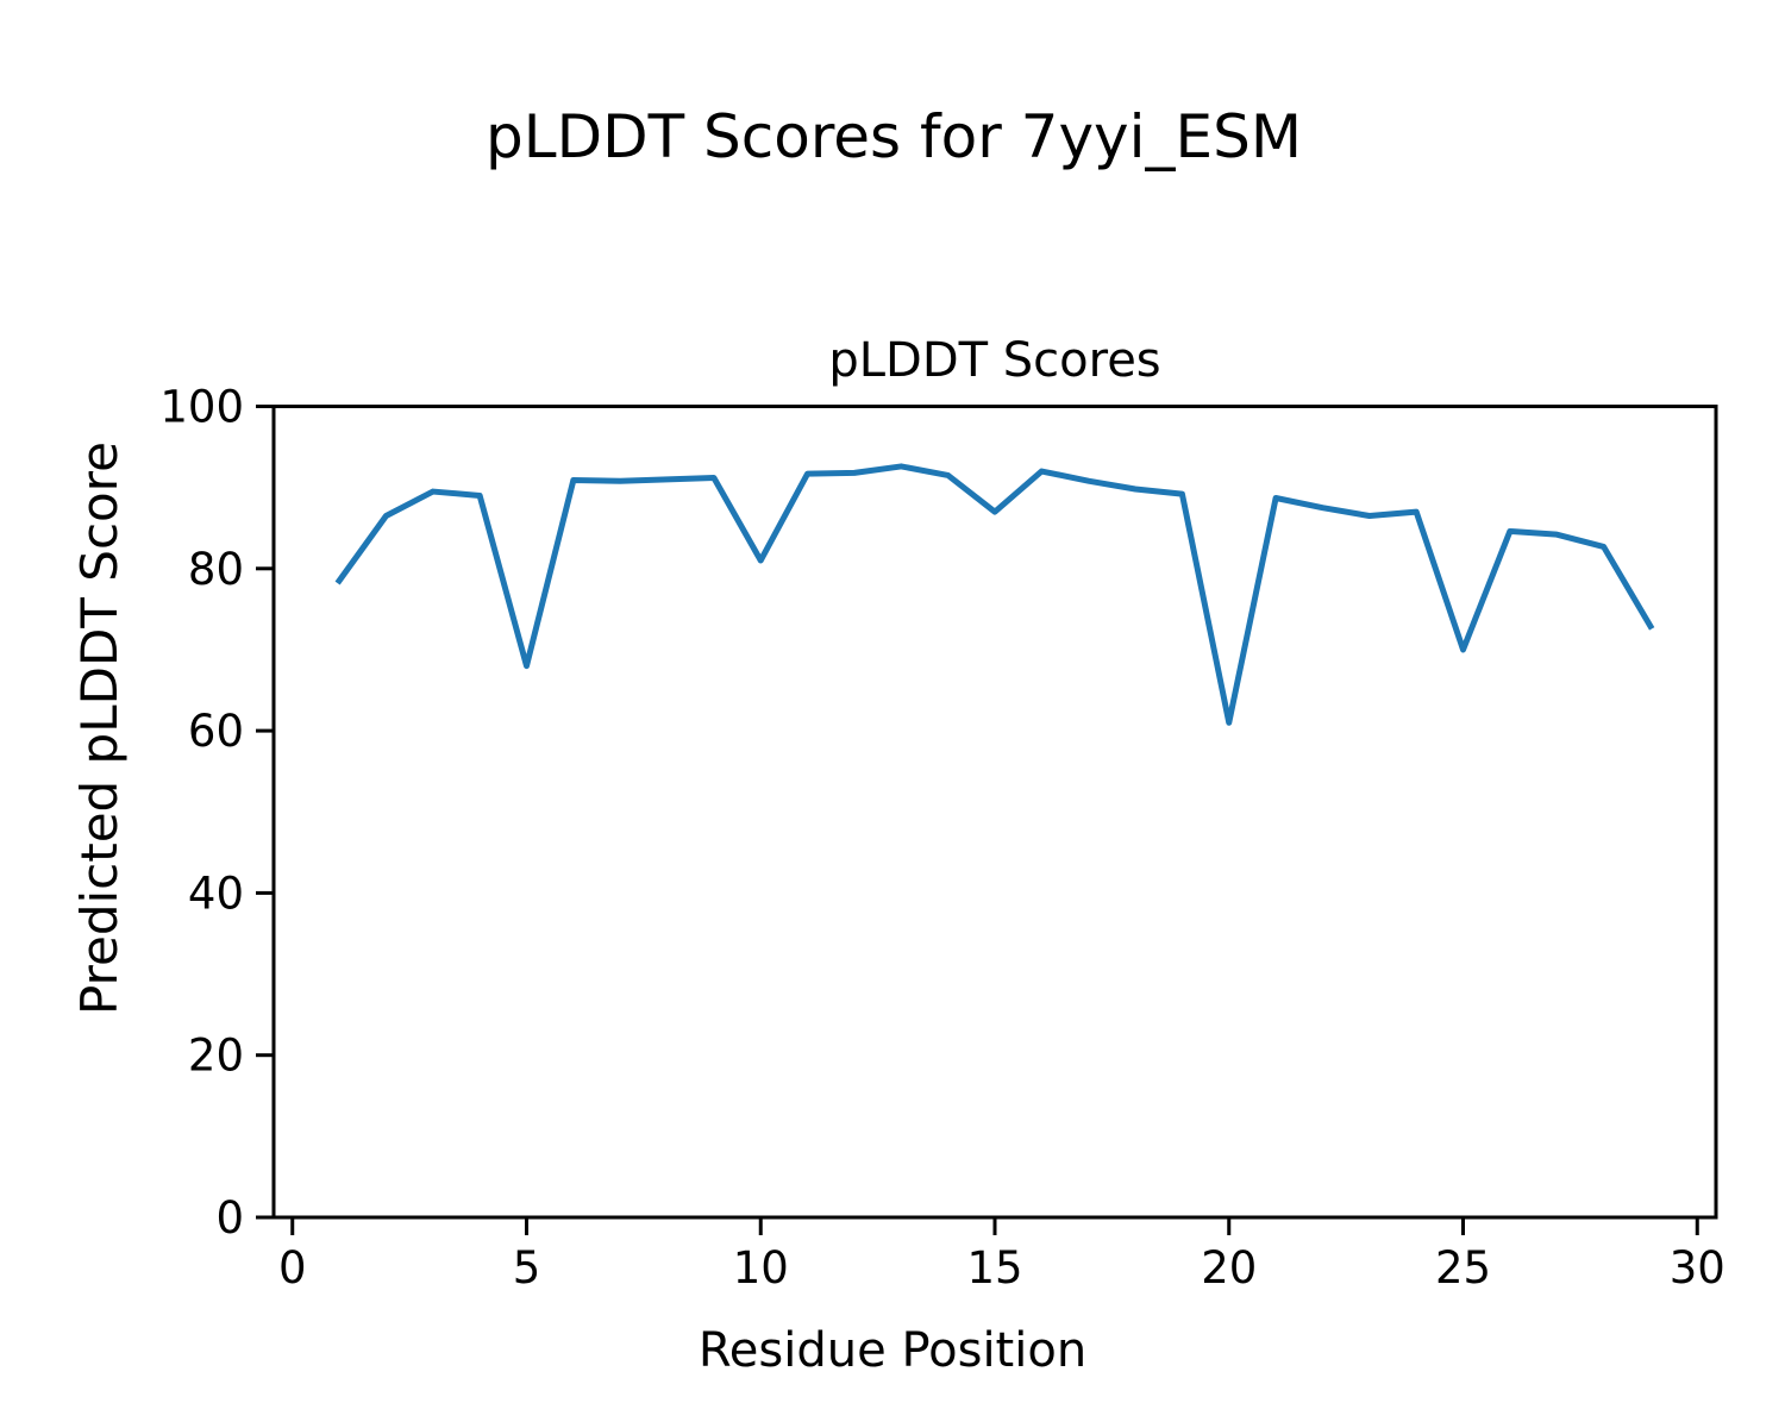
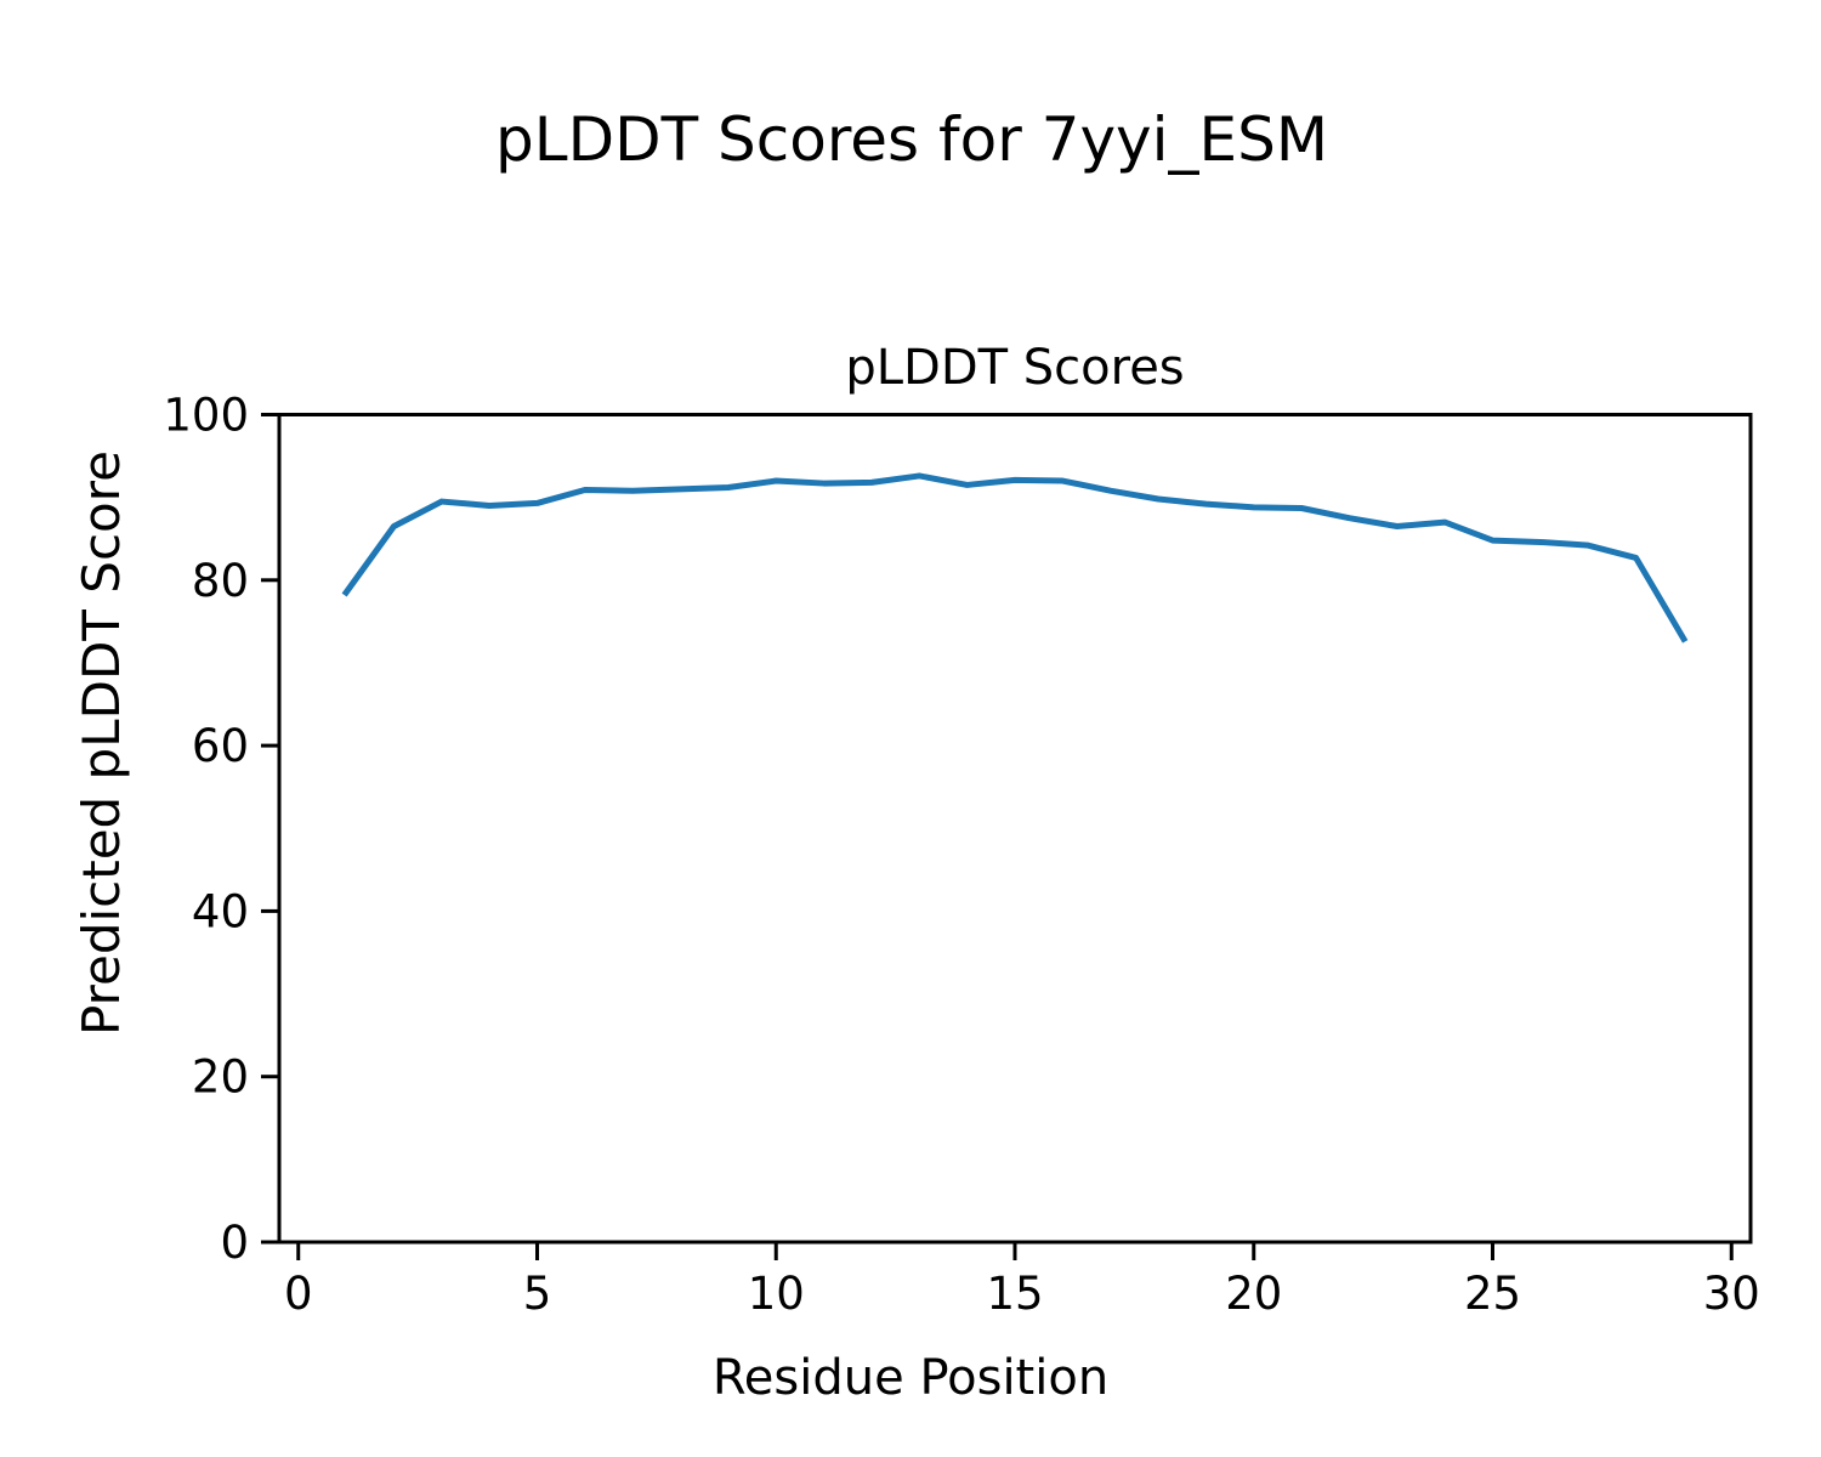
5: 68 -> 89
10: 81 -> 92
15: 87 -> 92
20: 61 -> 89
25: 70 -> 85
